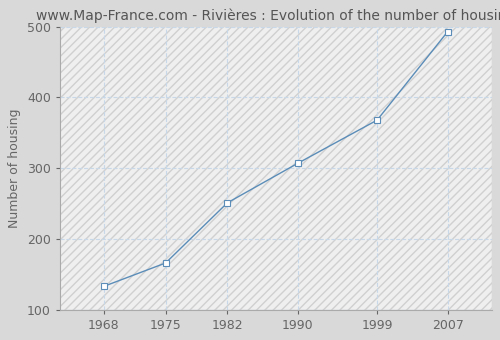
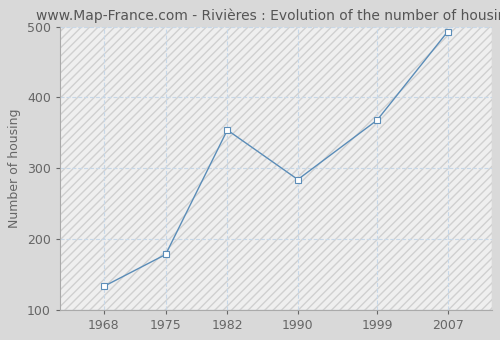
1975: 166 -> 178
1982: 251 -> 354
1990: 307 -> 284
